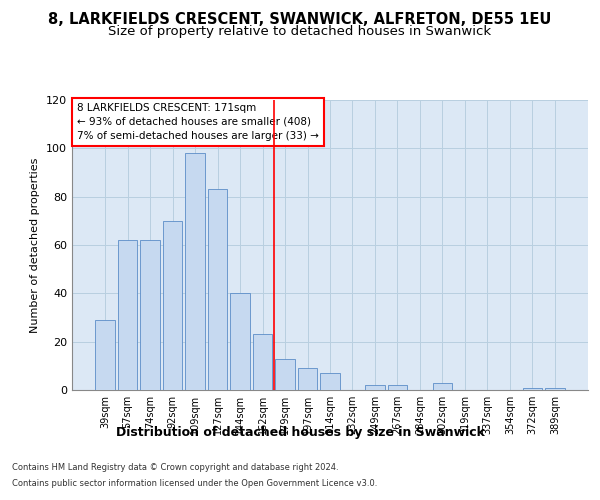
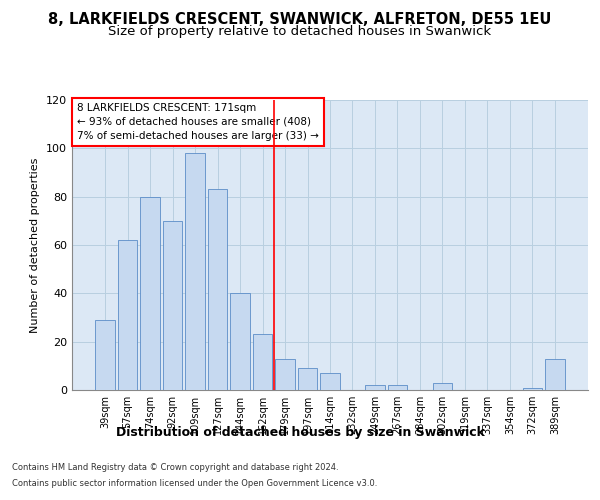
74sqm: 62 -> 80
389sqm: 1 -> 13
